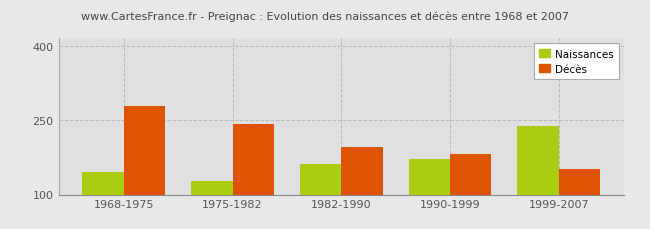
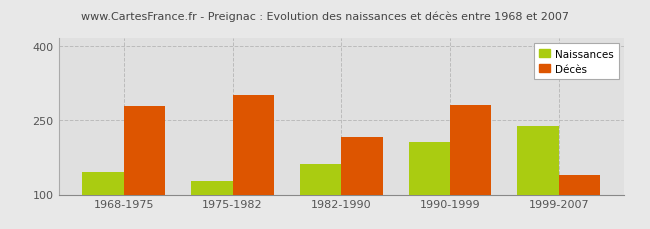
Décès/1975-1982: 242 -> 300
Décès/1982-1990: 195 -> 215
Naissances/1990-1999: 172 -> 205
Décès/1990-1999: 182 -> 280
Décès/1999-2007: 152 -> 140
